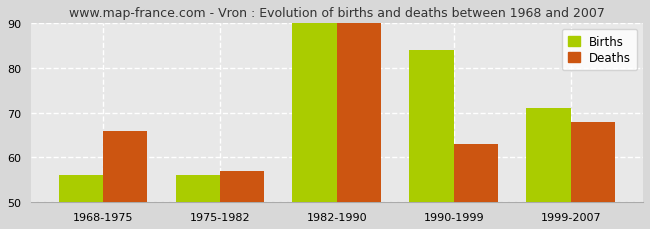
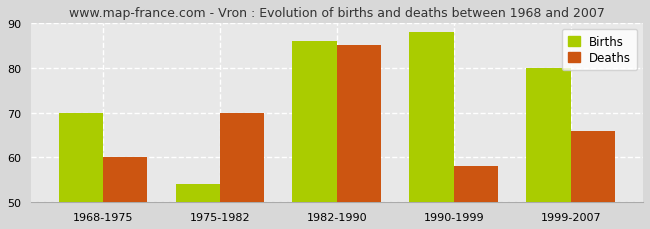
Births/1968-1975: 56 -> 70
Deaths/1968-1975: 66 -> 60
Births/1975-1982: 56 -> 54
Deaths/1975-1982: 57 -> 70
Births/1982-1990: 90 -> 86
Deaths/1982-1990: 90 -> 85
Births/1990-1999: 84 -> 88
Deaths/1990-1999: 63 -> 58
Births/1999-2007: 71 -> 80
Deaths/1999-2007: 68 -> 66
